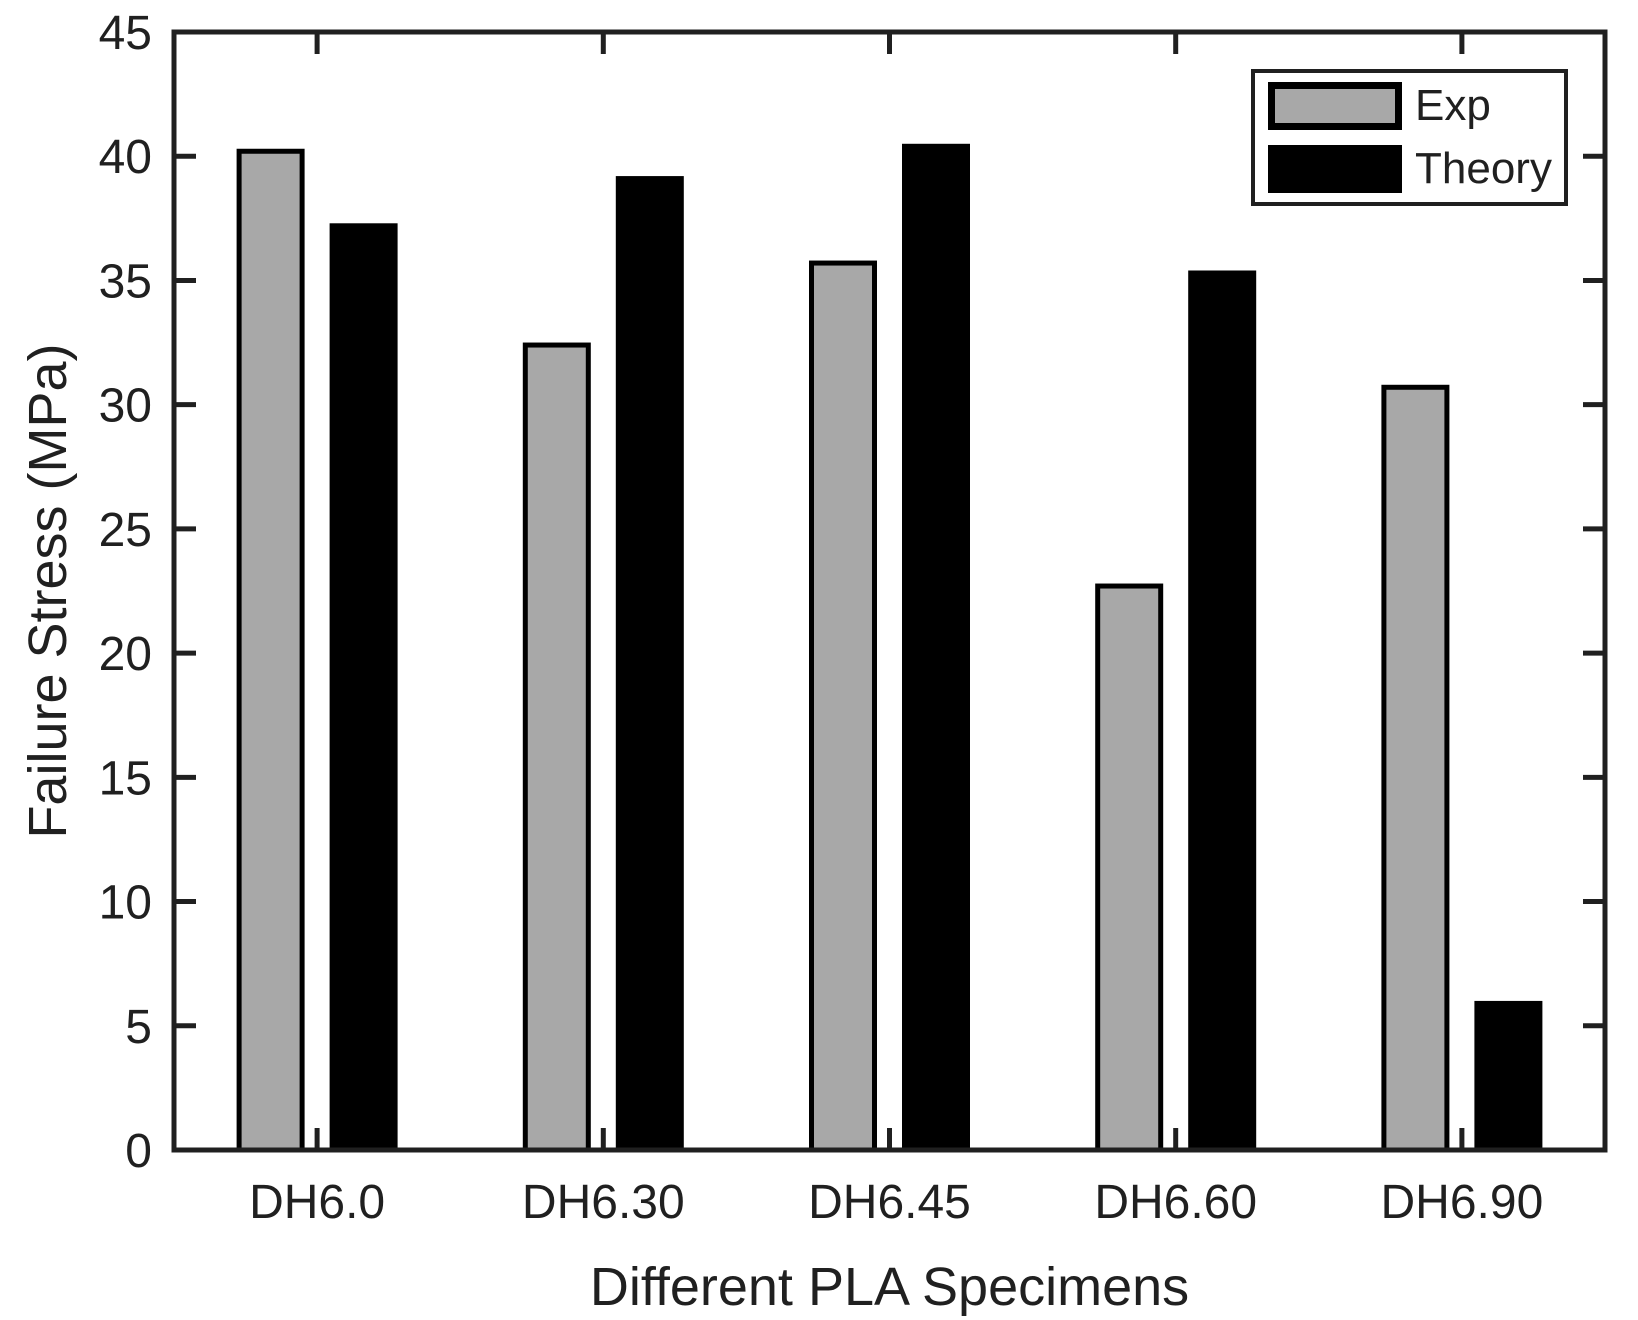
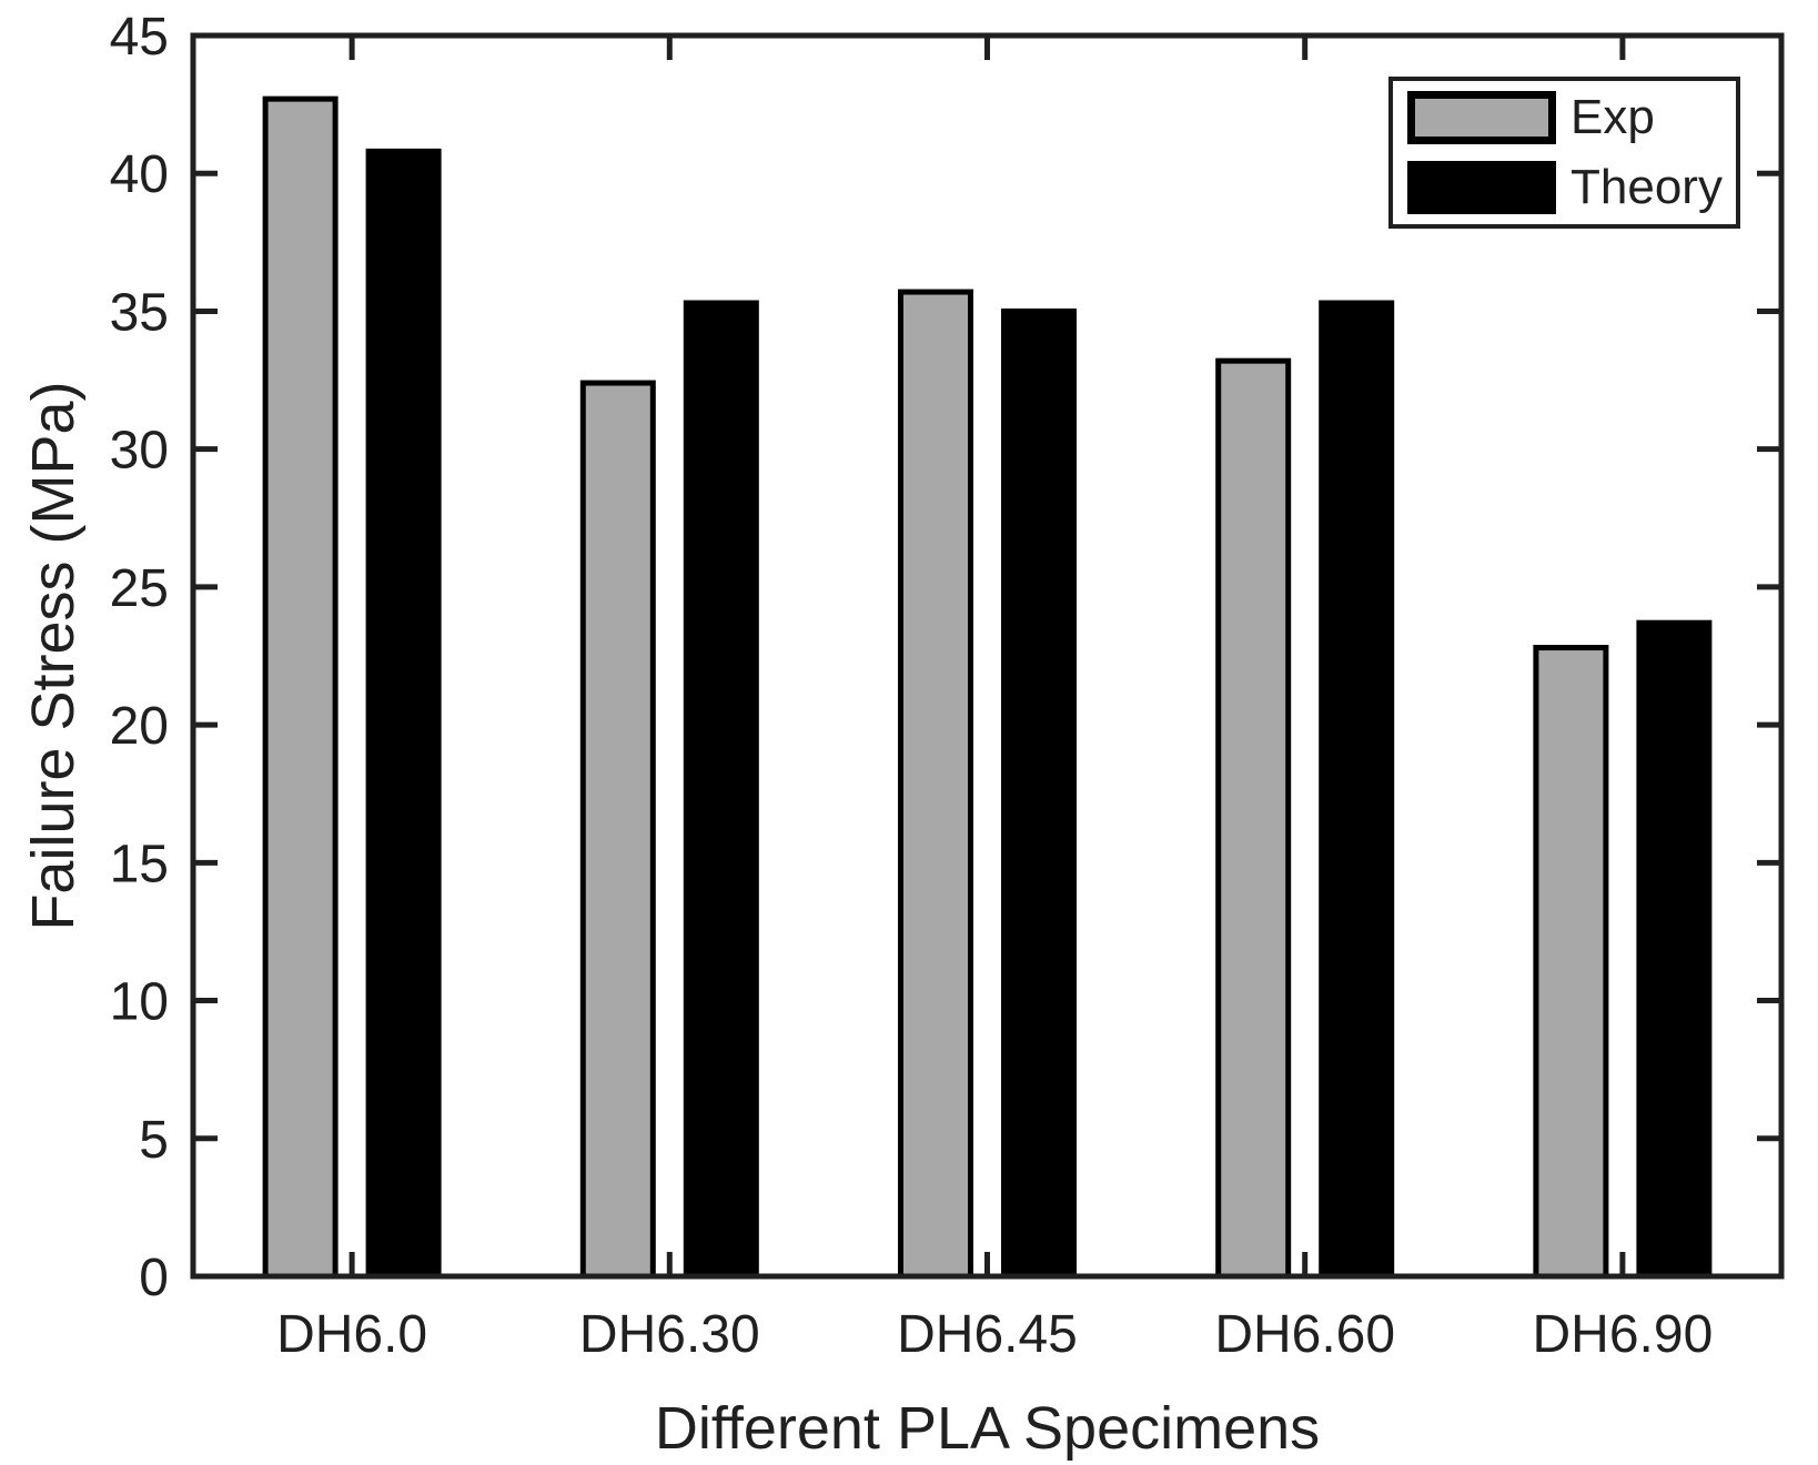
Exp/DH6.0: 40.2 -> 42.7
Theory/DH6.0: 37.2 -> 40.8
Theory/DH6.30: 39.1 -> 35.3
Theory/DH6.45: 40.4 -> 35.0
Exp/DH6.60: 22.7 -> 33.2
Exp/DH6.90: 30.7 -> 22.8
Theory/DH6.90: 5.9 -> 23.7
